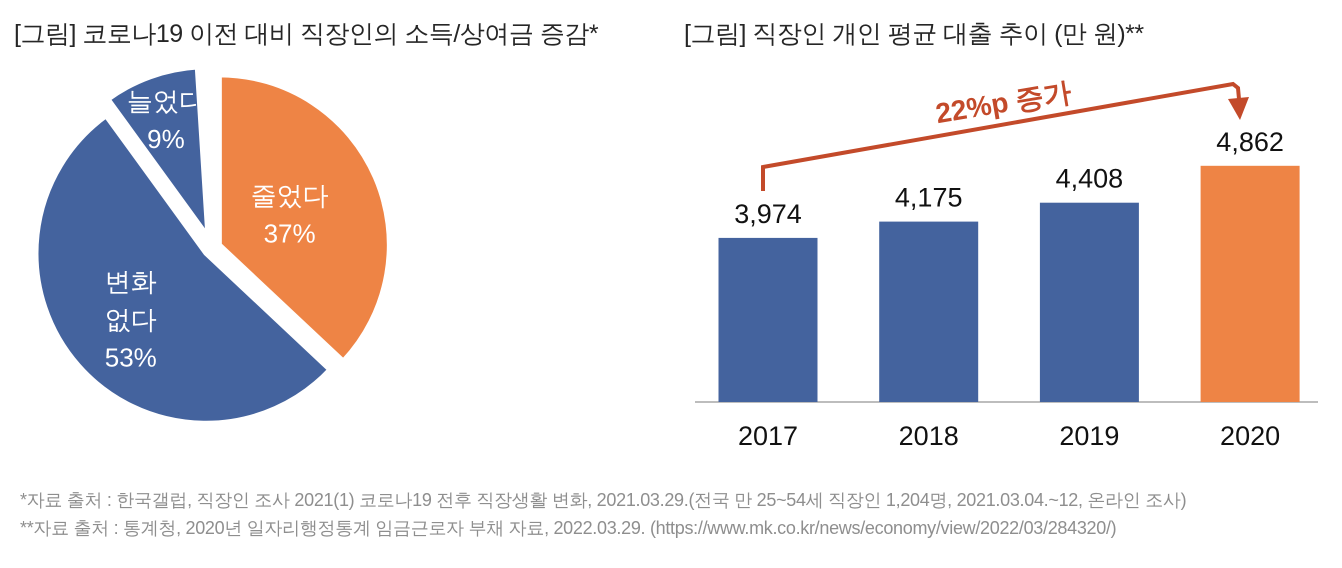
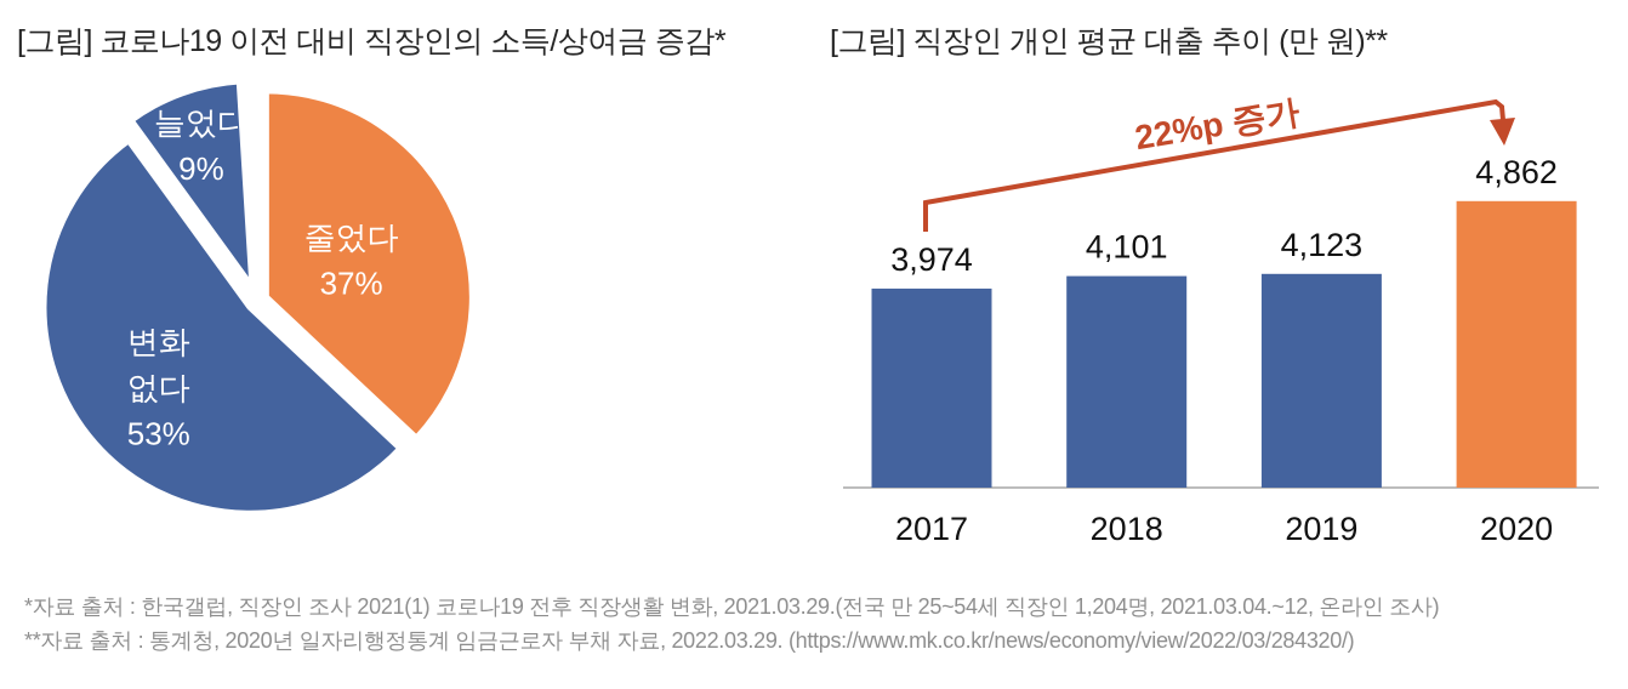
[그림] 직장인 개인 평균 대출 추이 (만 원)**/2018: 4,175 -> 4,101
[그림] 직장인 개인 평균 대출 추이 (만 원)**/2019: 4,408 -> 4,123
